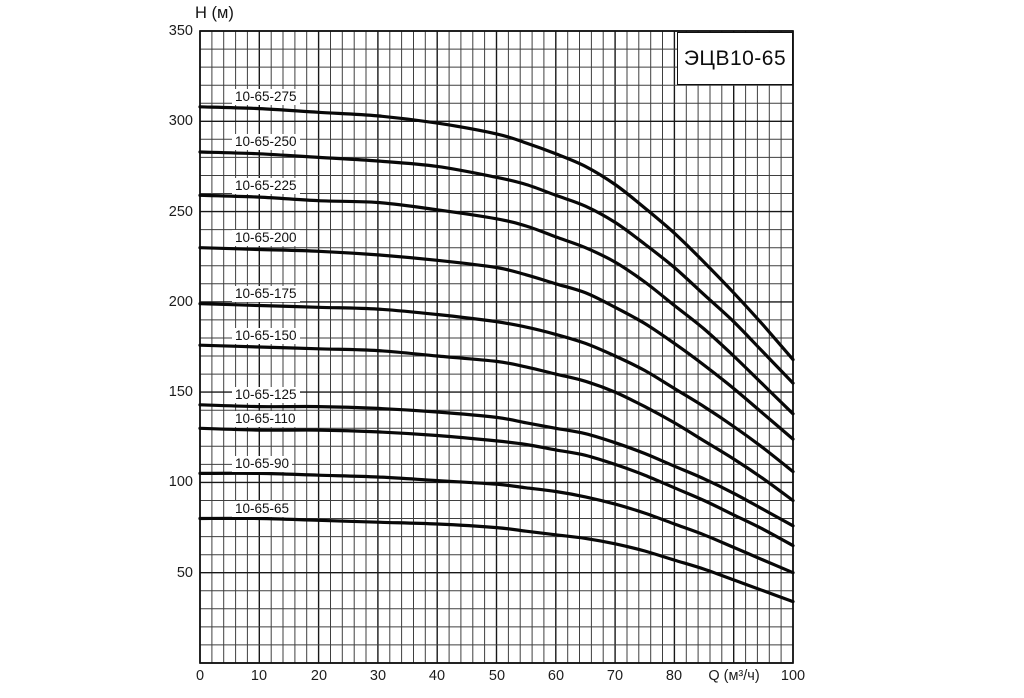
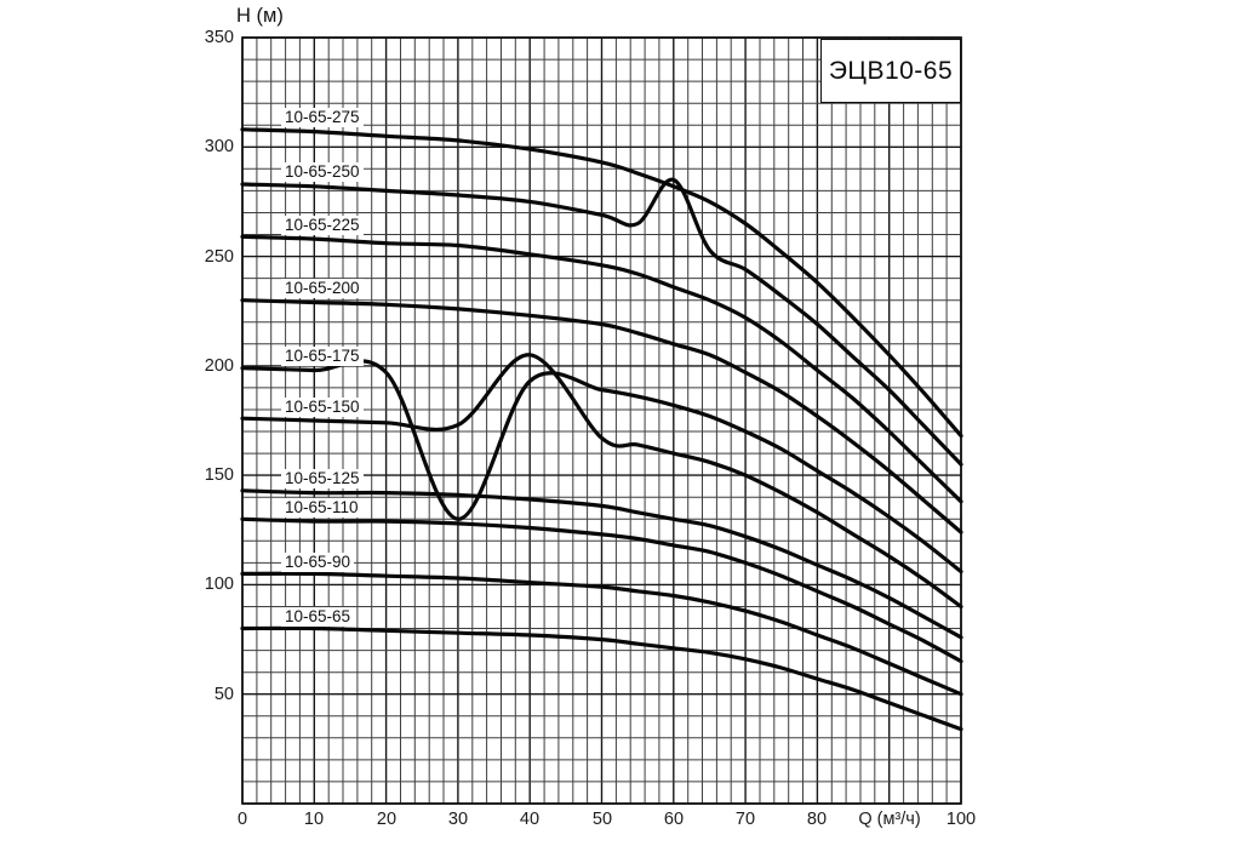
10-65-175/30: 196 -> 130
10-65-150/40: 170 -> 205
10-65-250/60: 259 -> 285
